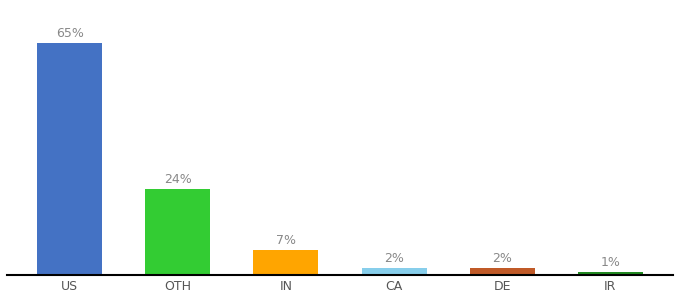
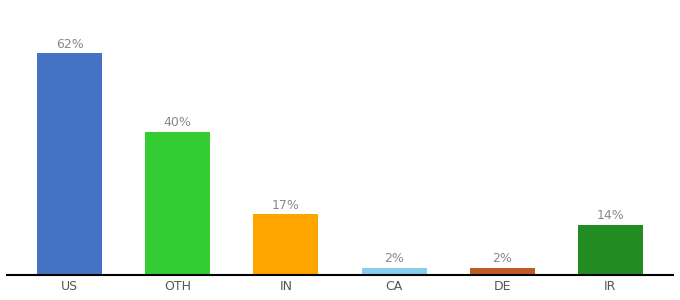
US: 65% -> 62%
OTH: 24% -> 40%
IN: 7% -> 17%
IR: 1% -> 14%
